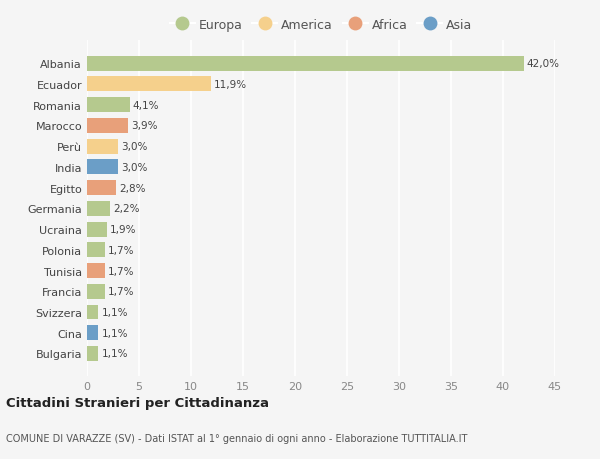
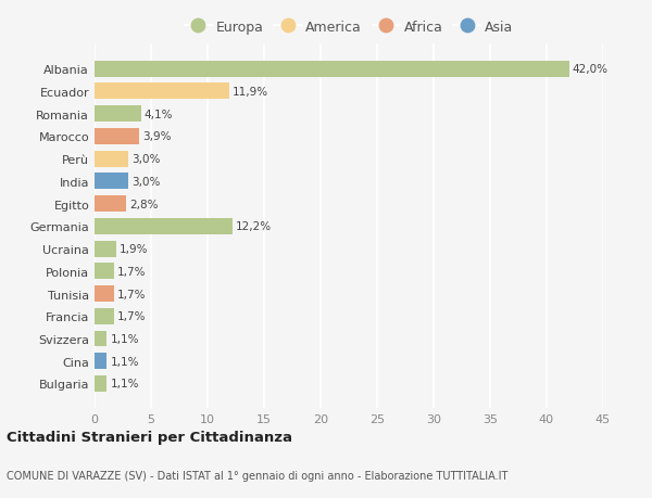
Germania: 2,2% -> 12,2%
